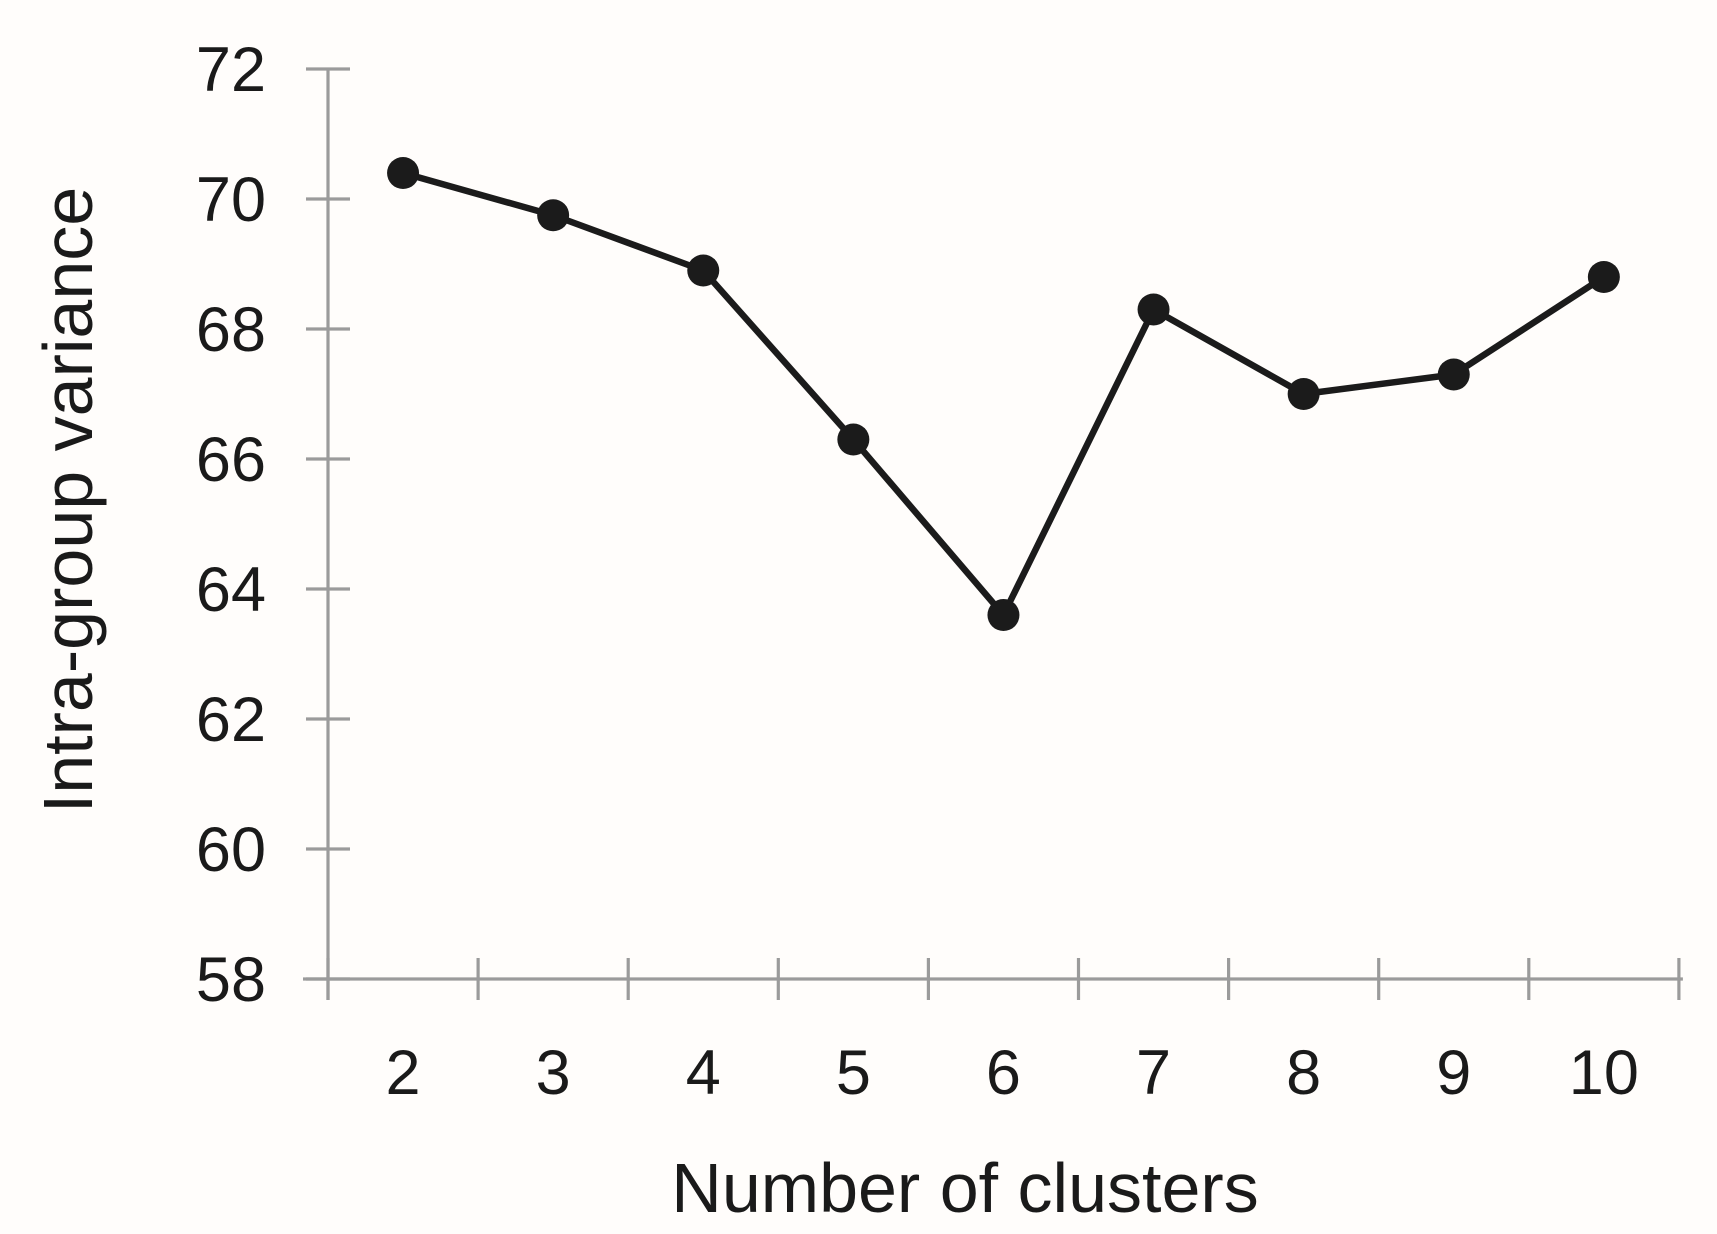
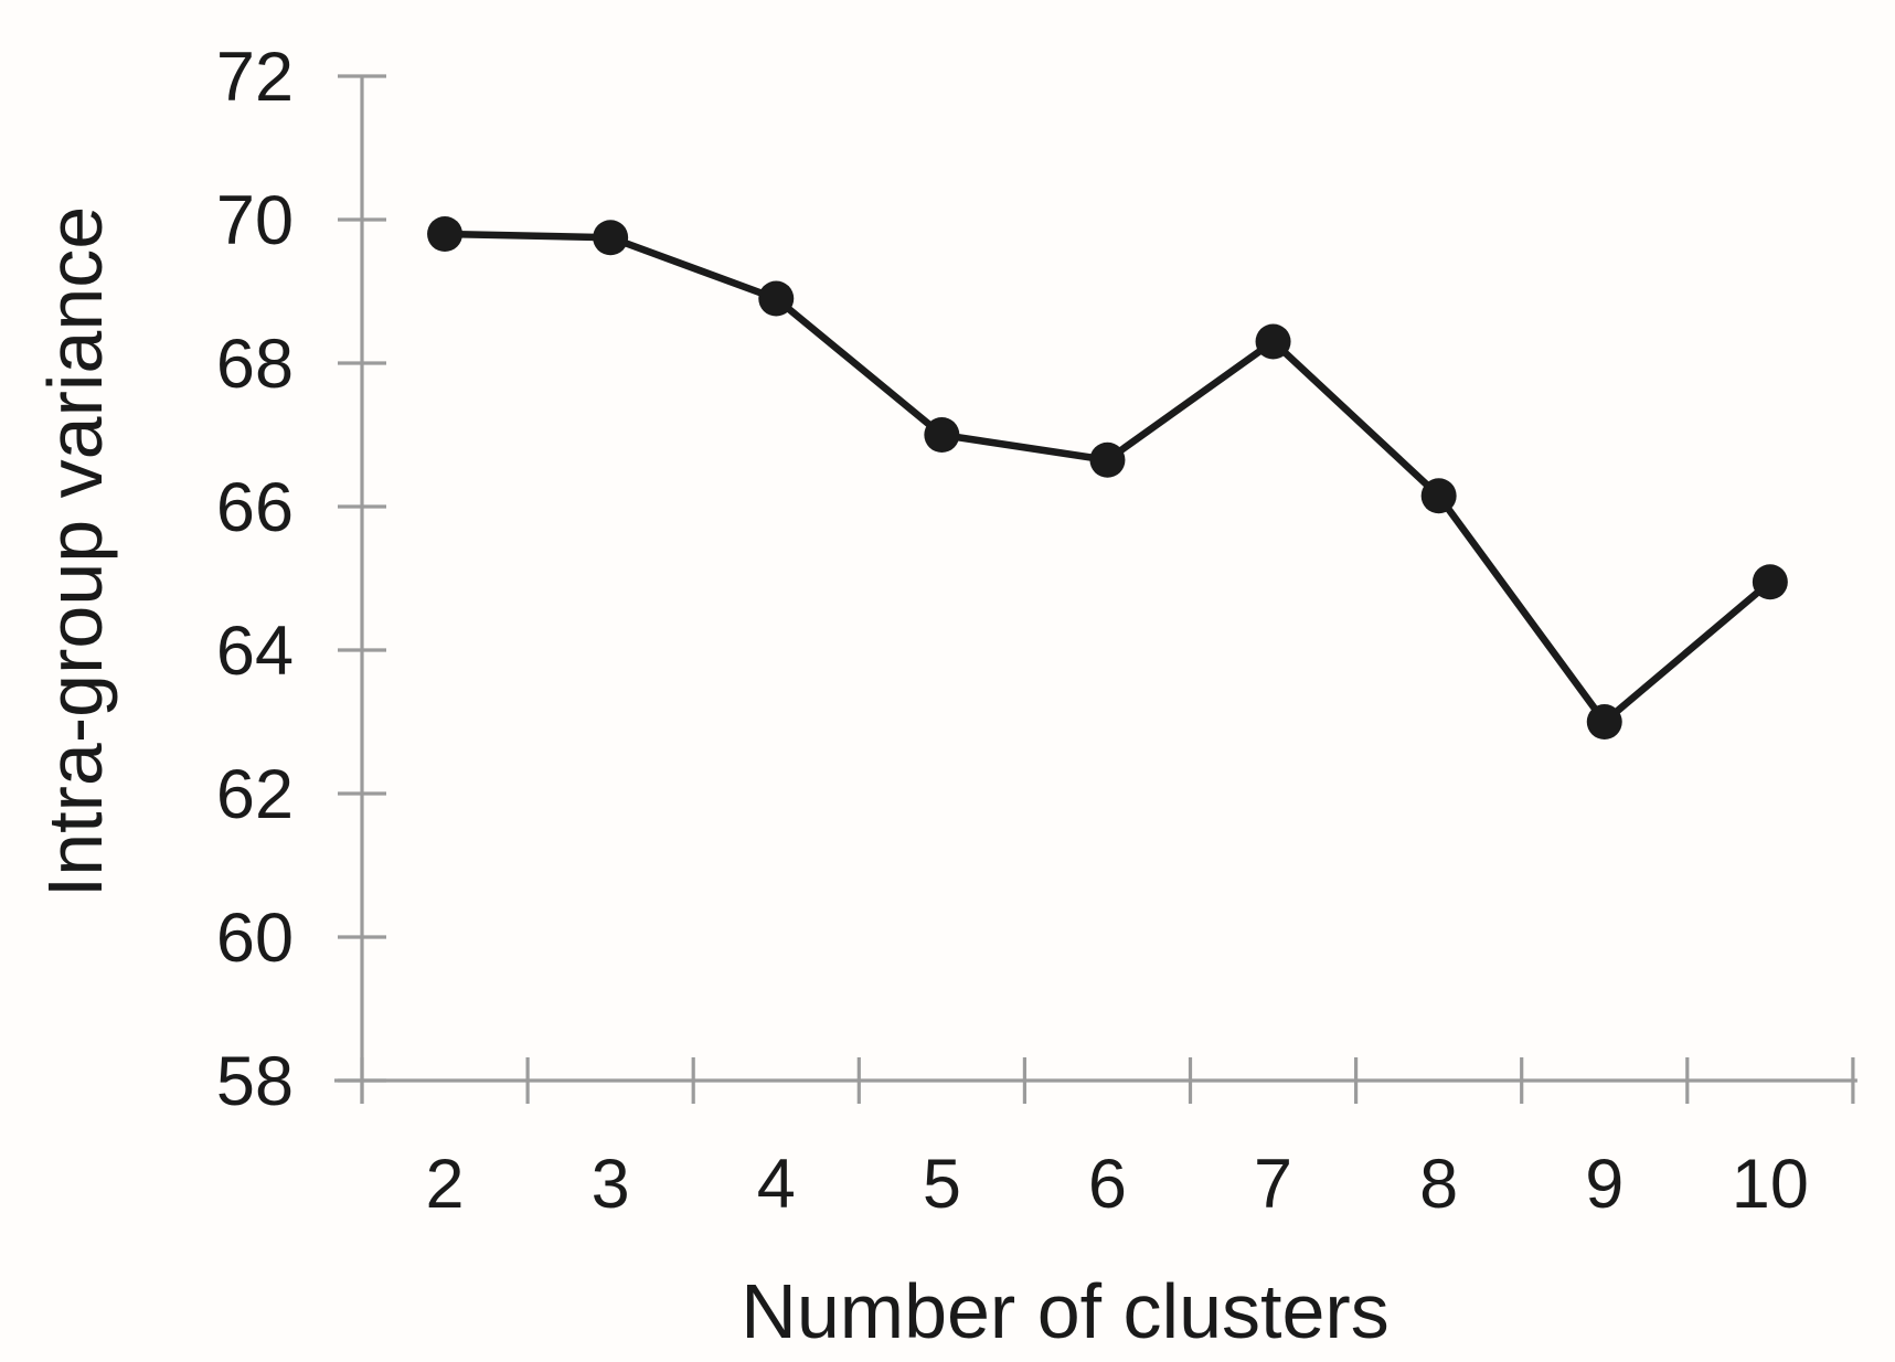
2: 70.4 -> 69.8
5: 66.3 -> 67.0
6: 63.6 -> 66.7
8: 67.0 -> 66.2
9: 67.3 -> 63.0
10: 68.8 -> 65.0
